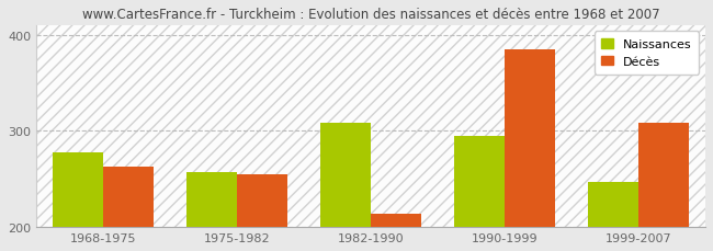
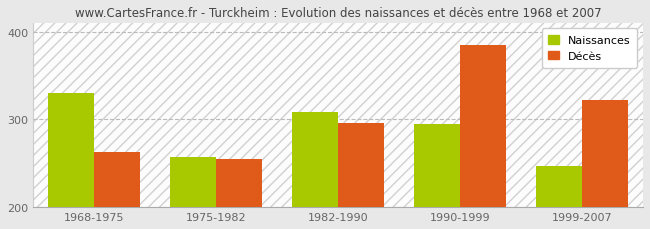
Naissances/1968-1975: 278 -> 330
Décès/1982-1990: 214 -> 296
Décès/1999-2007: 308 -> 322
